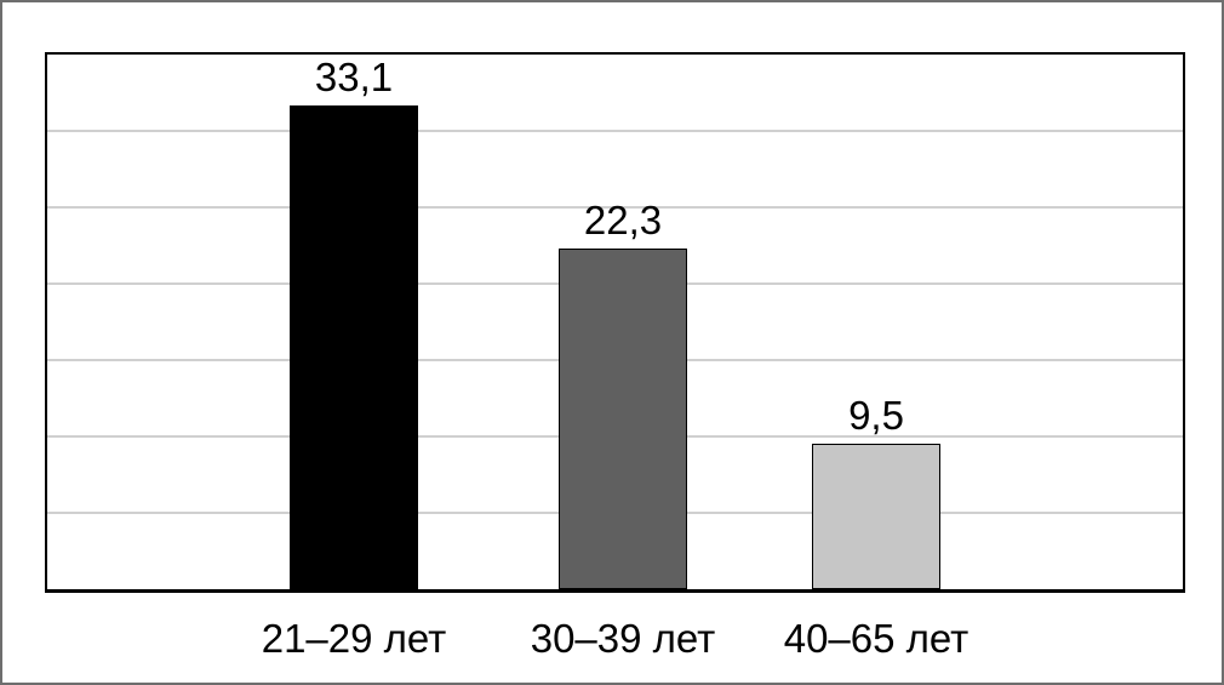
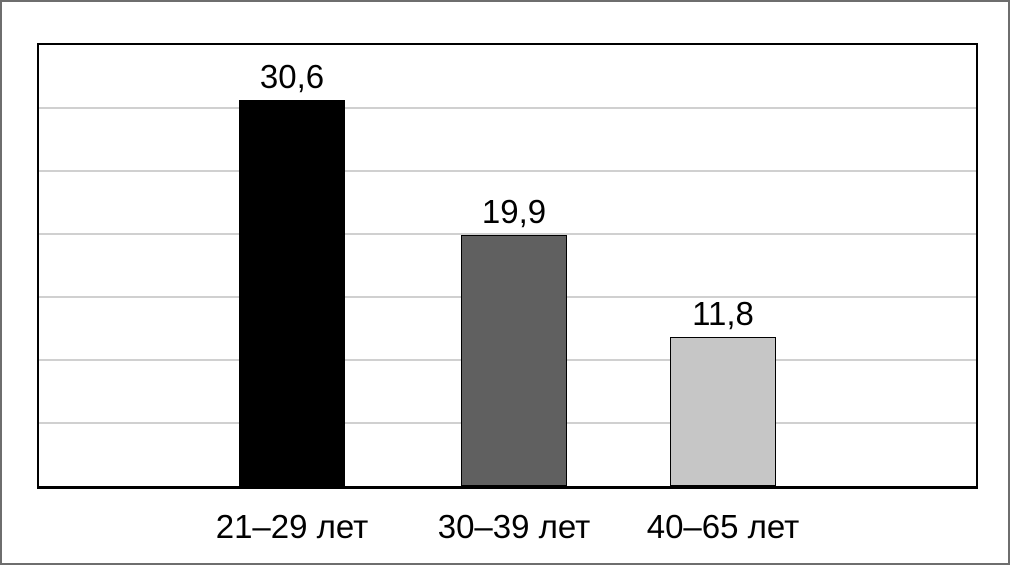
21–29 лет: 33,1 -> 30,6
30–39 лет: 22,3 -> 19,9
40–65 лет: 9,5 -> 11,8
